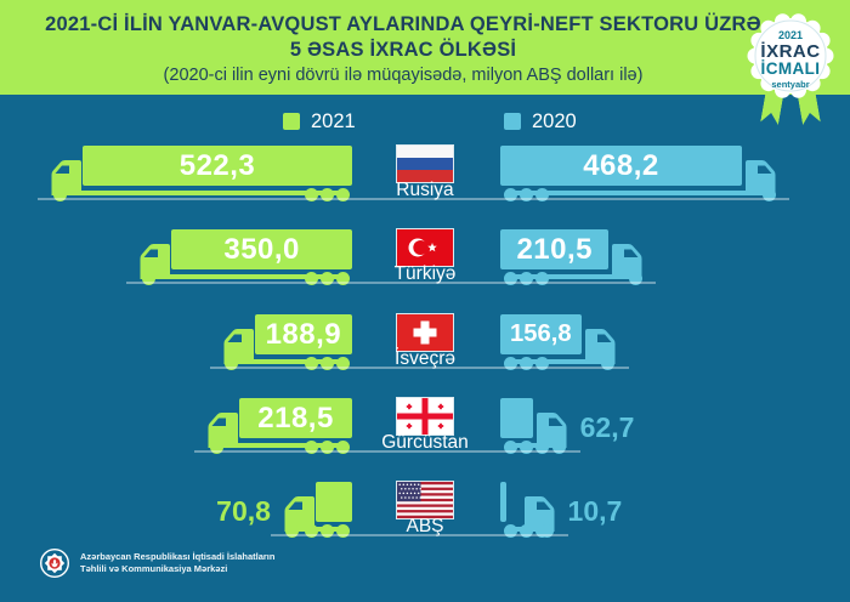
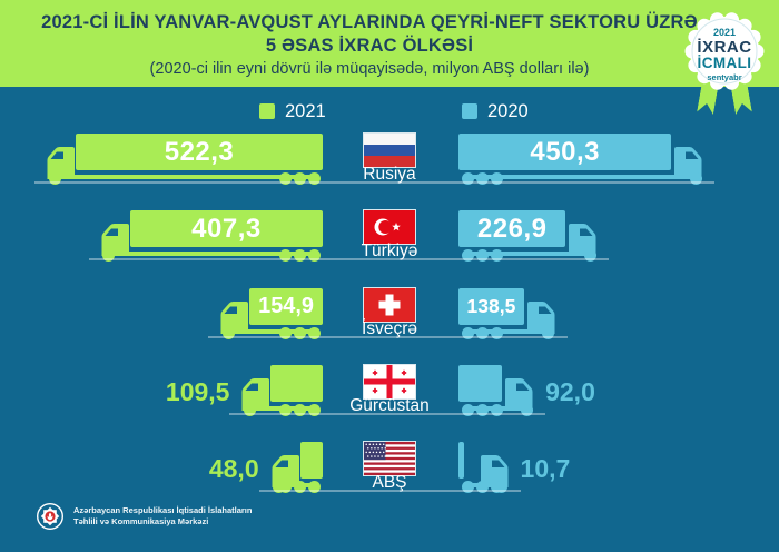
2020/Rusiya: 468,2 -> 450,3
2021/Türkiyə: 350,0 -> 407,3
2020/Türkiyə: 210,5 -> 226,9
2021/İsveçrə: 188,9 -> 154,9
2020/İsveçrə: 156,8 -> 138,5
2021/Gürcüstan: 218,5 -> 109,5
2020/Gürcüstan: 62,7 -> 92,0
2021/ABŞ: 70,8 -> 48,0
